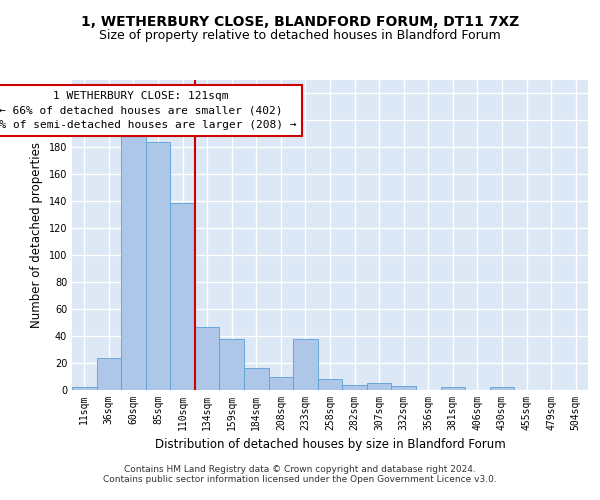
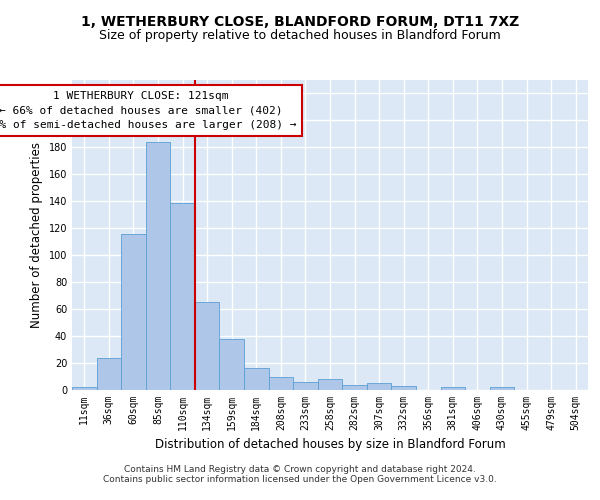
60sqm: 189 -> 116
134sqm: 47 -> 65
233sqm: 38 -> 6
